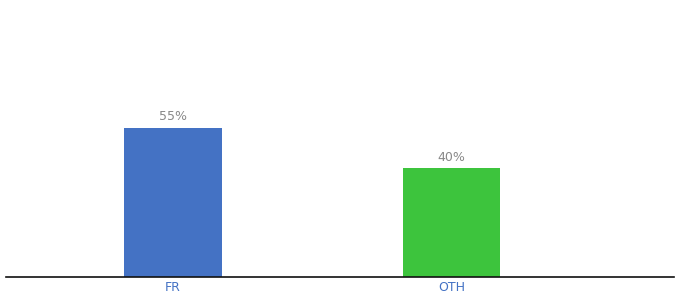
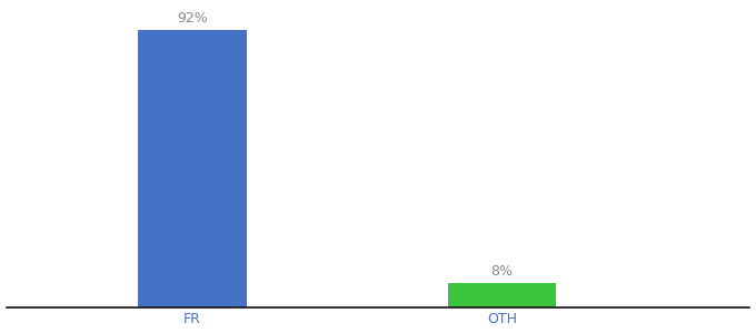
FR: 55% -> 92%
OTH: 40% -> 8%
